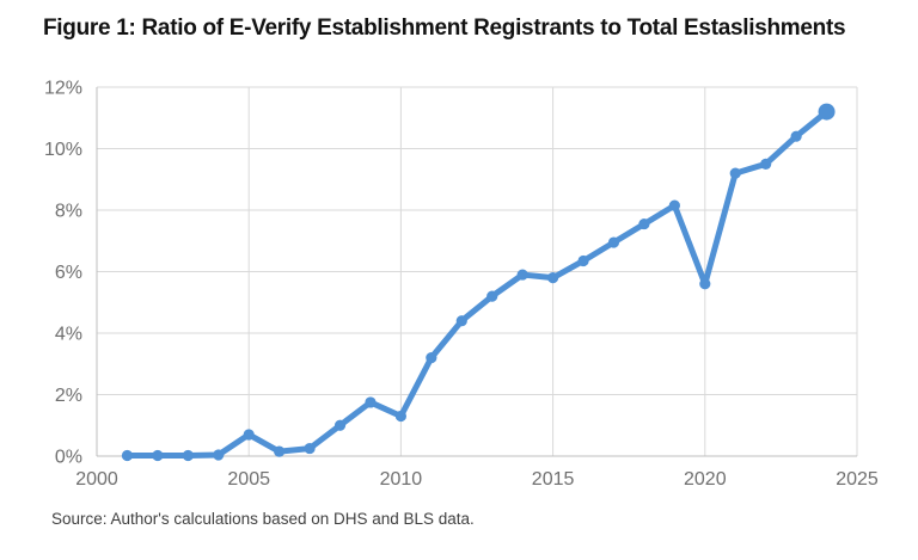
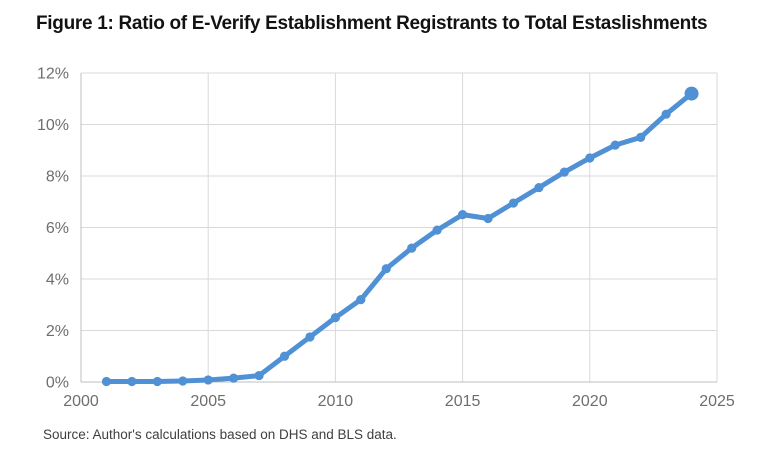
2005: 0.7% -> 0.1%
2010: 1.3% -> 2.5%
2015: 5.8% -> 6.5%
2020: 5.6% -> 8.7%
